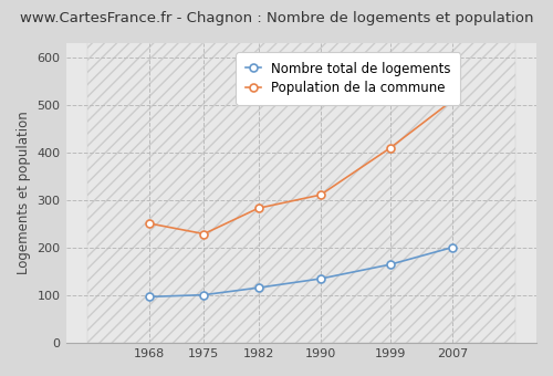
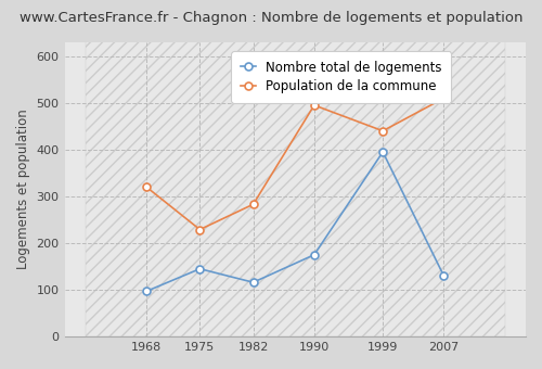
Population de la commune/1968: 251 -> 320
Nombre total de logements/1975: 101 -> 145
Nombre total de logements/1990: 135 -> 175
Population de la commune/1990: 311 -> 495
Nombre total de logements/1999: 165 -> 395
Population de la commune/1999: 410 -> 440
Nombre total de logements/2007: 201 -> 130
